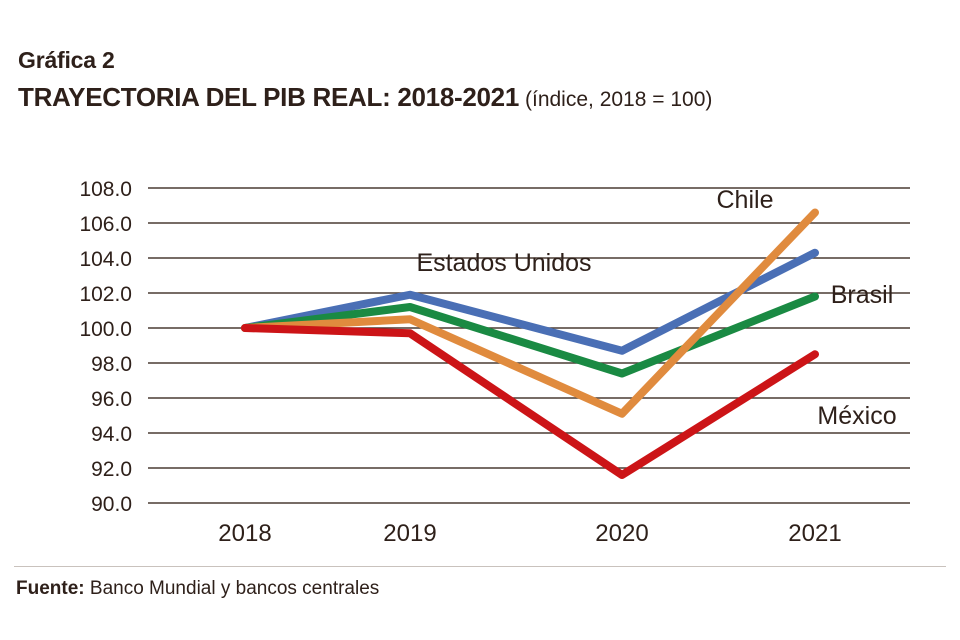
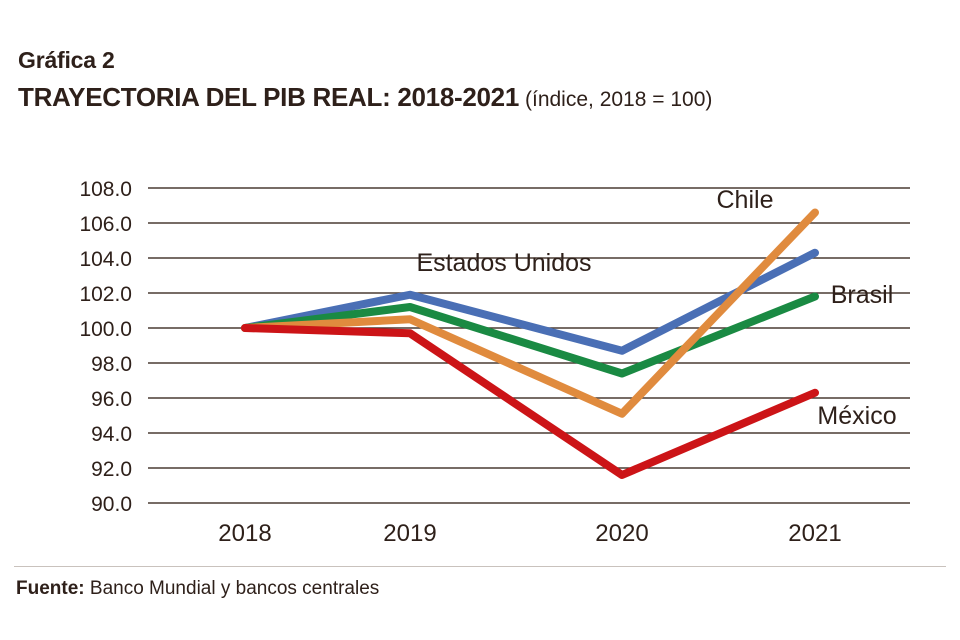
México/2021: 98.5 -> 96.3
